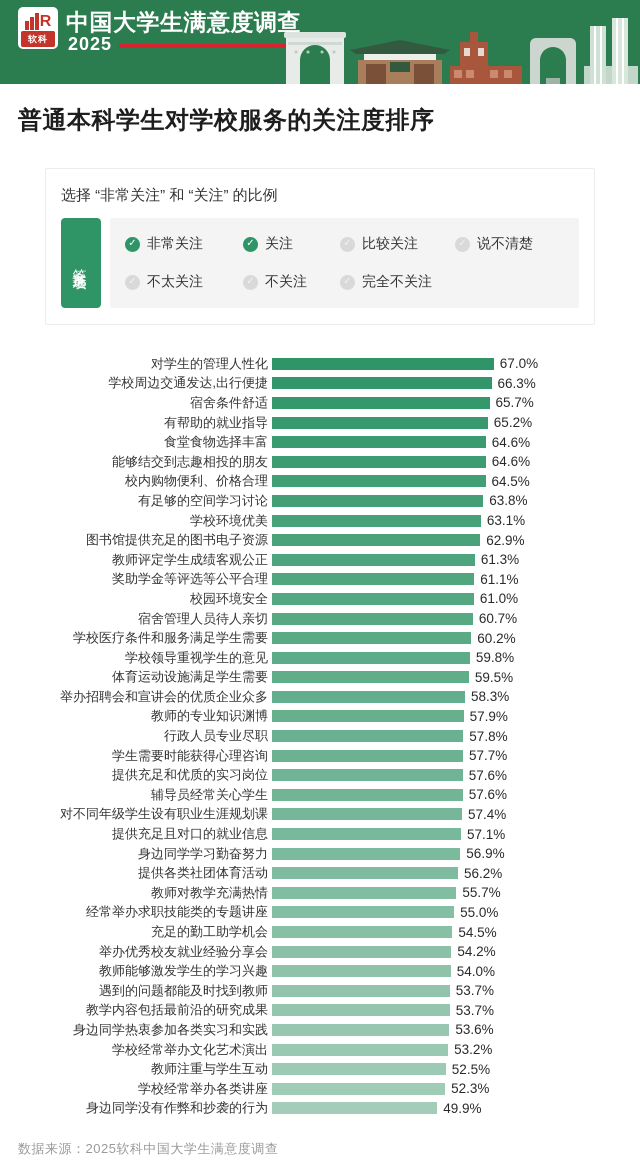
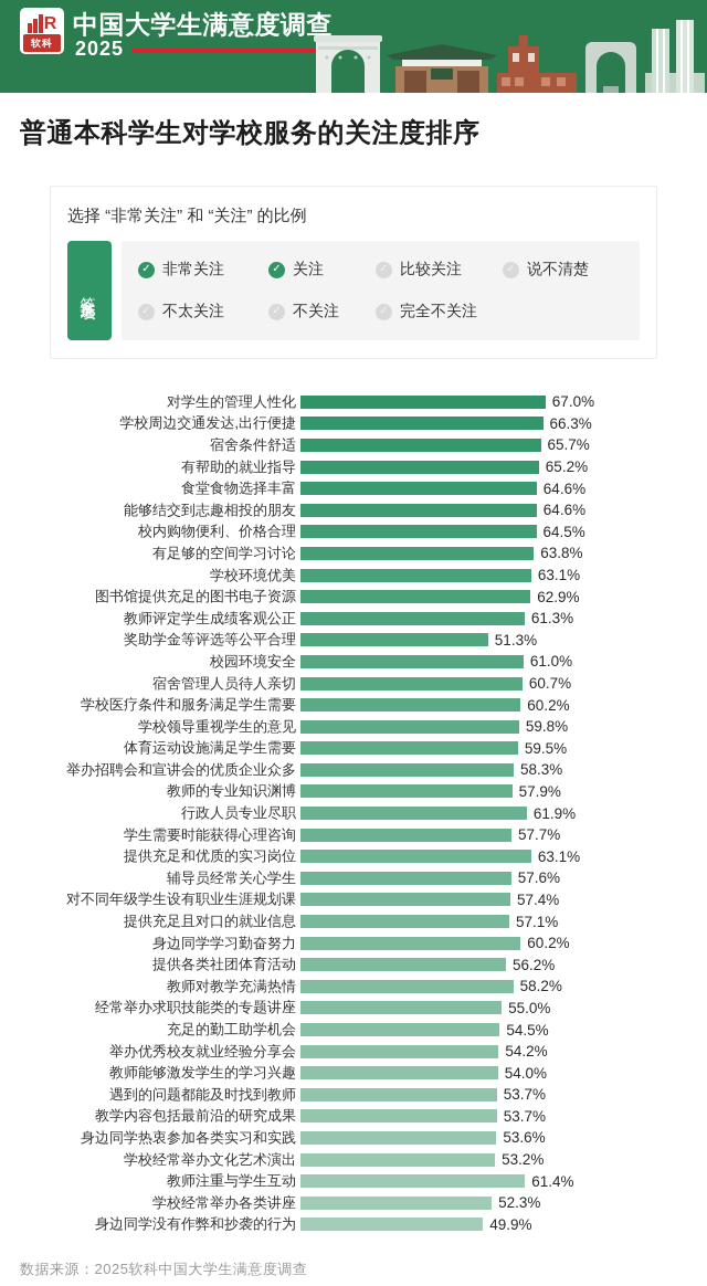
奖助学金等评选等公平合理: 61.1% -> 51.3%
行政人员专业尽职: 57.8% -> 61.9%
提供充足和优质的实习岗位: 57.6% -> 63.1%
身边同学学习勤奋努力: 56.9% -> 60.2%
教师对教学充满热情: 55.7% -> 58.2%
教师注重与学生互动: 52.5% -> 61.4%
